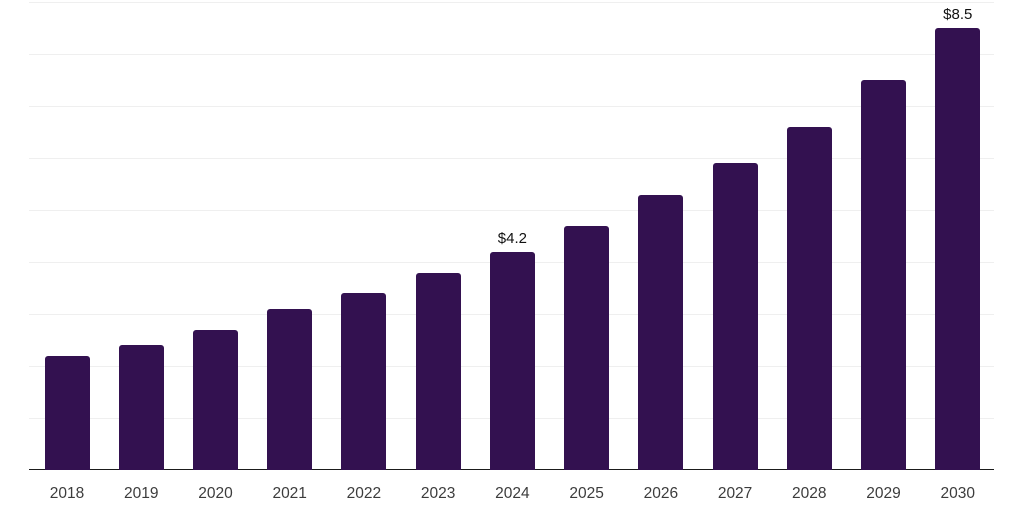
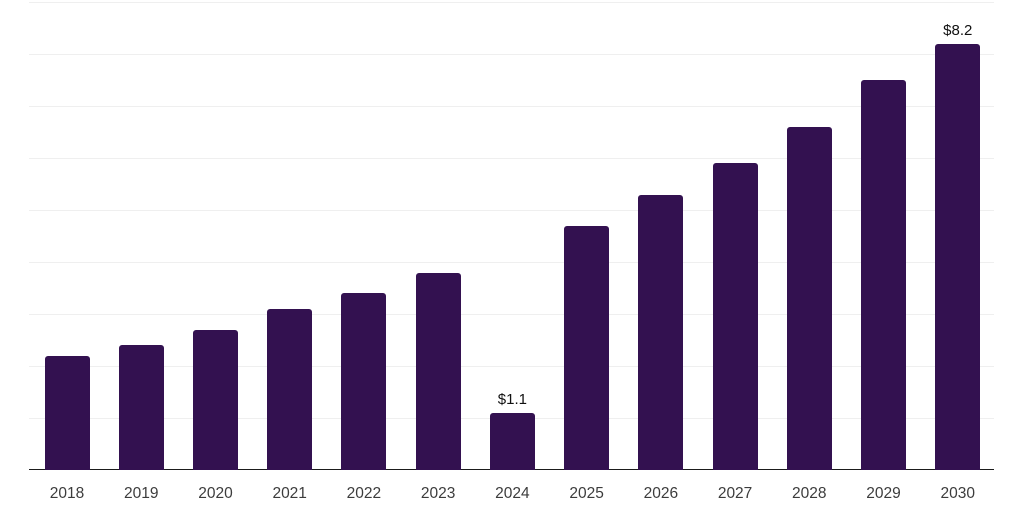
2024: $4.2 -> $1.1
2030: $8.5 -> $8.2
